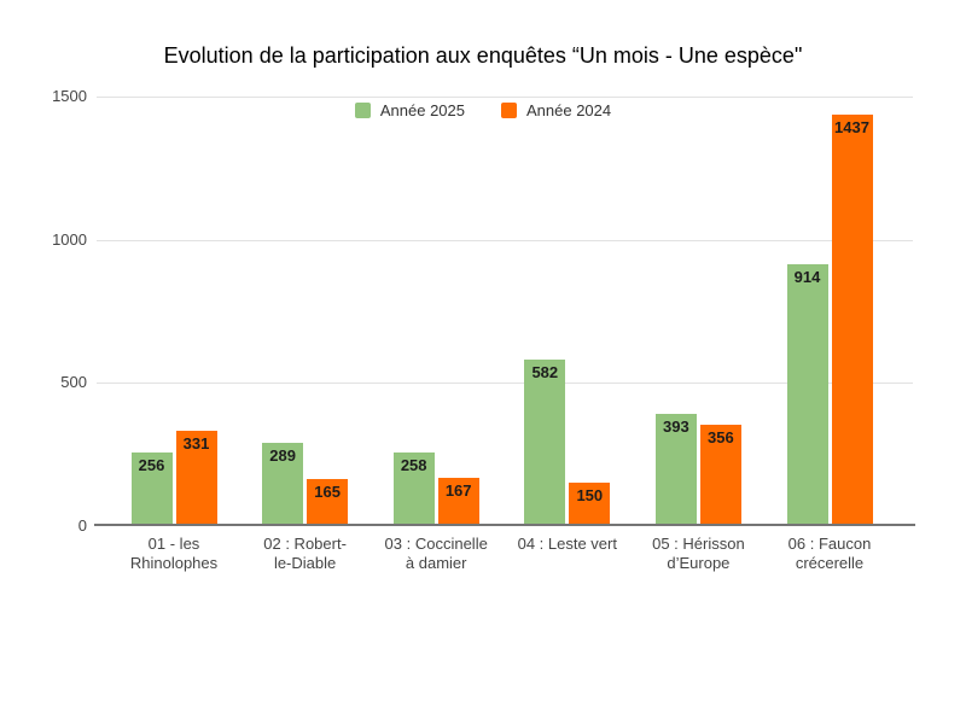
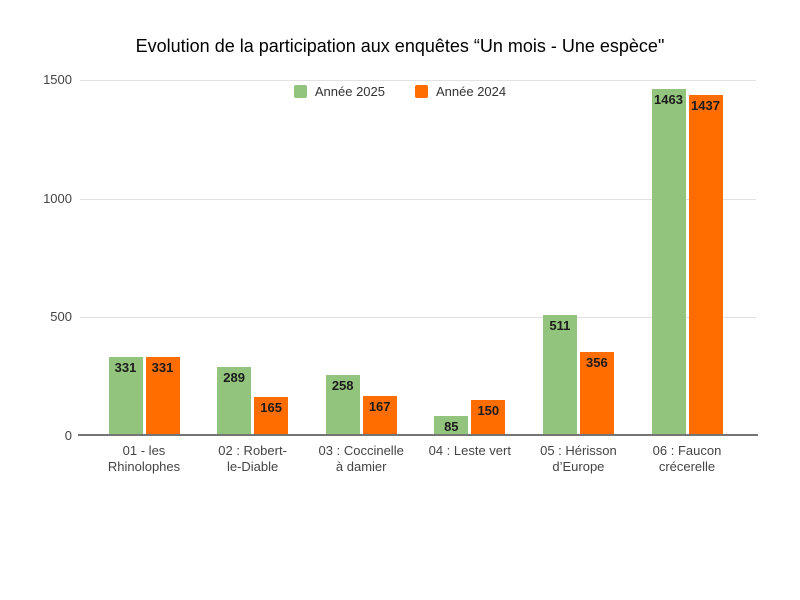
Année 2025/01 - les Rhinolophes: 256 -> 331
Année 2025/04 : Leste vert: 582 -> 85
Année 2025/05 : Hérisson d’Europe: 393 -> 511
Année 2025/06 : Faucon crécerelle: 914 -> 1463
